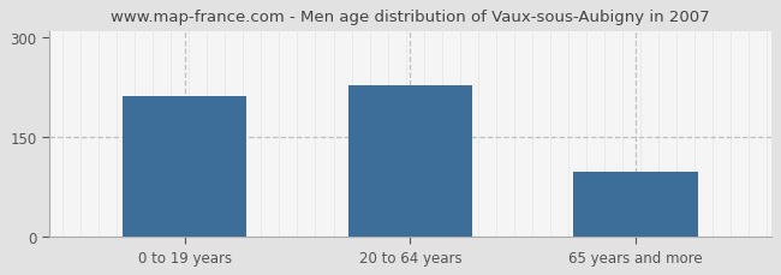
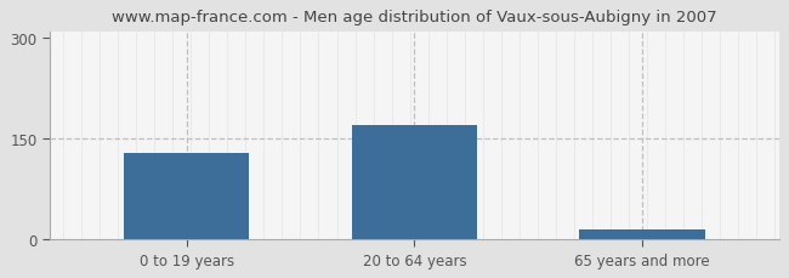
0 to 19 years: 212 -> 128
20 to 64 years: 228 -> 170
65 years and more: 98 -> 15
